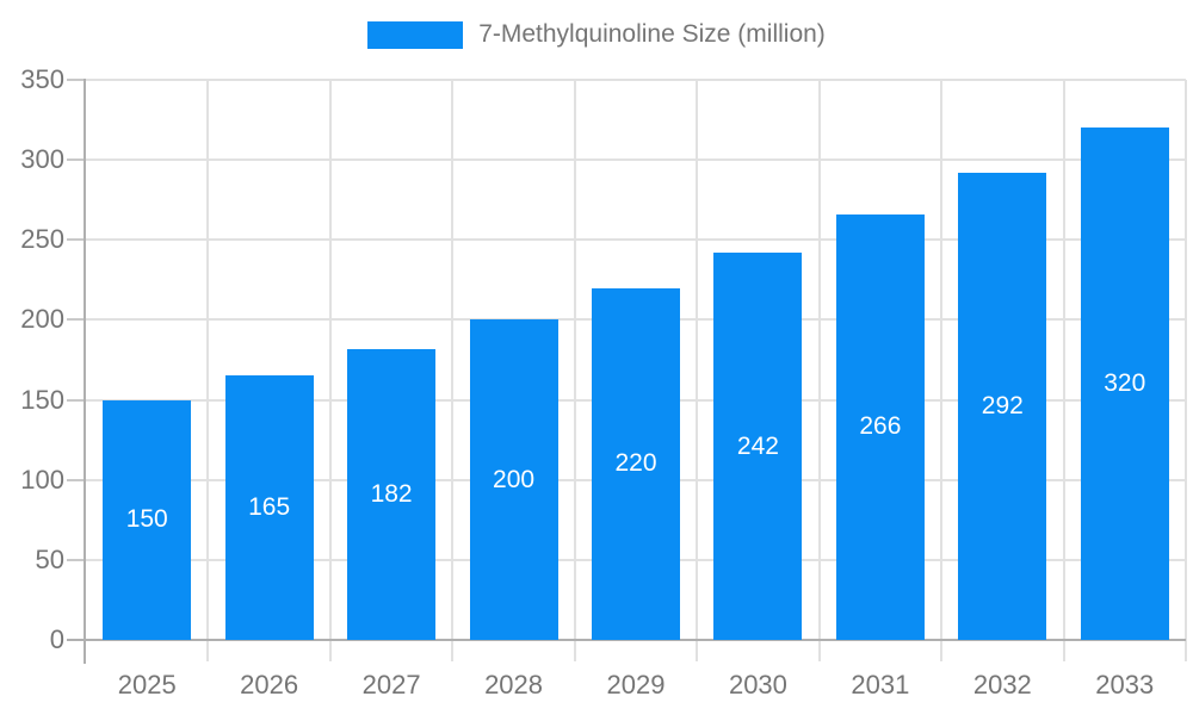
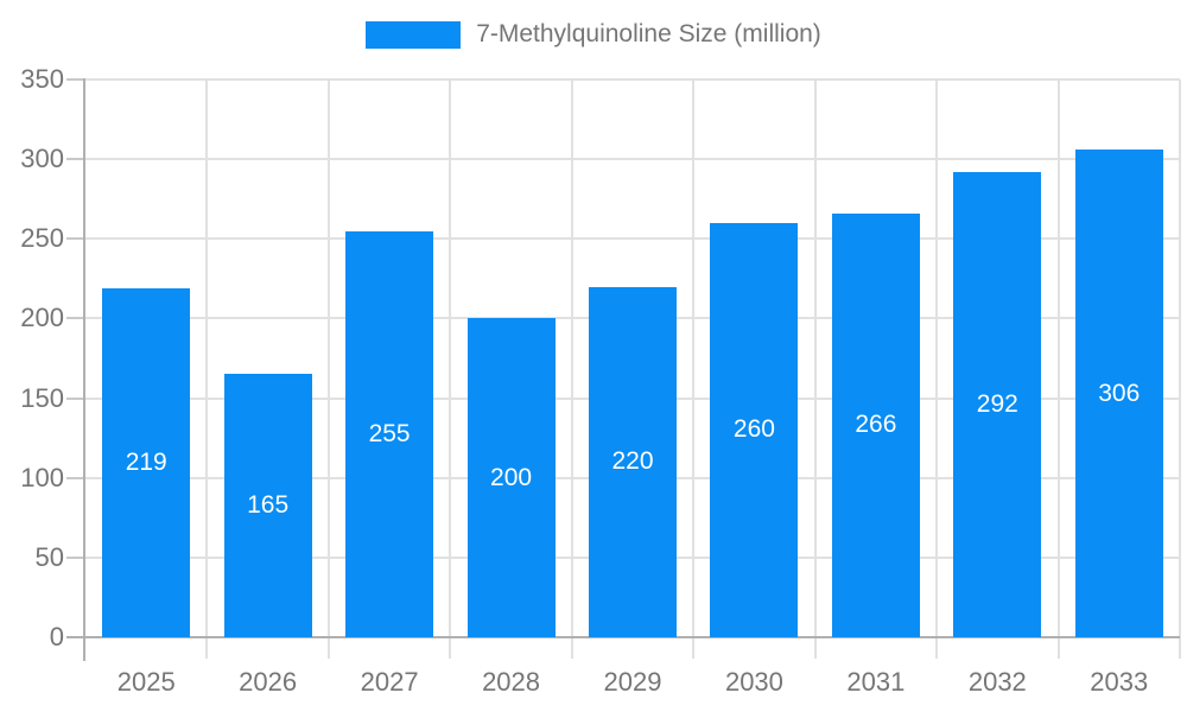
2025: 150 -> 219
2027: 182 -> 255
2030: 242 -> 260
2033: 320 -> 306
